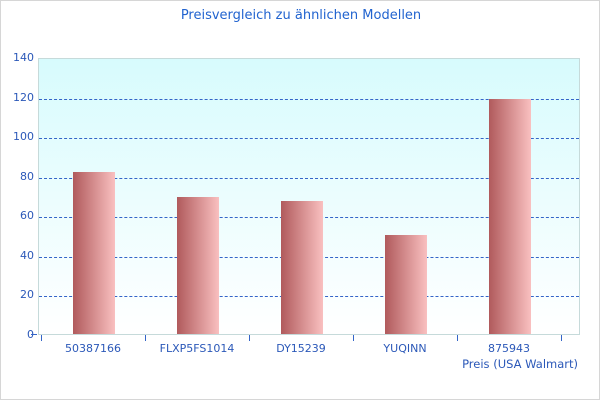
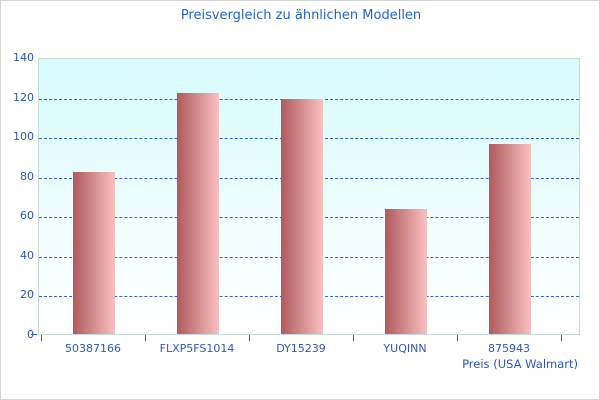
FLXP5FS1014: 69 -> 122
DY15239: 67 -> 119
YUQINN: 50 -> 63
875943: 119 -> 96
